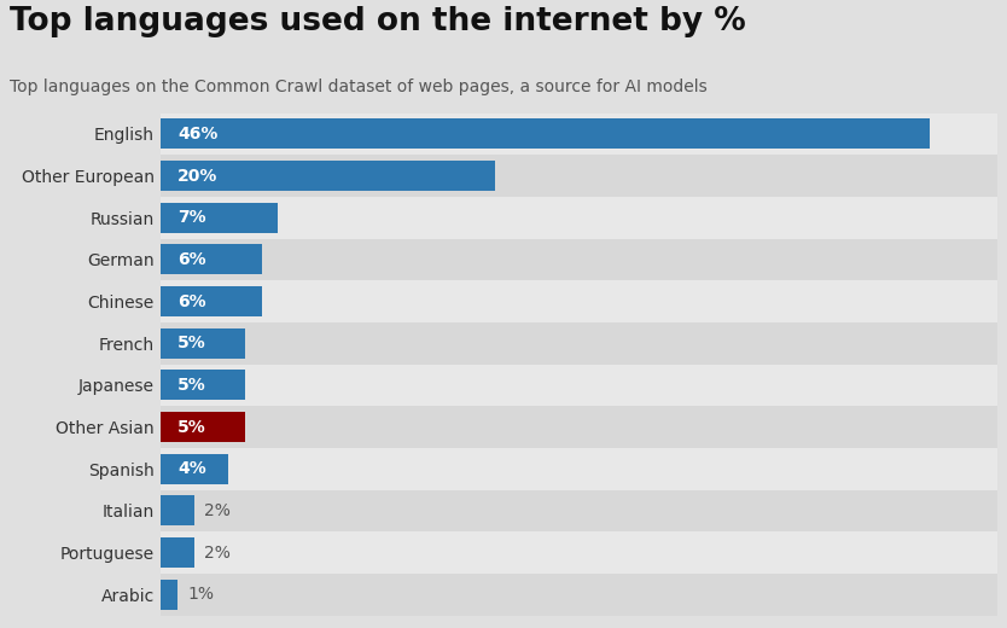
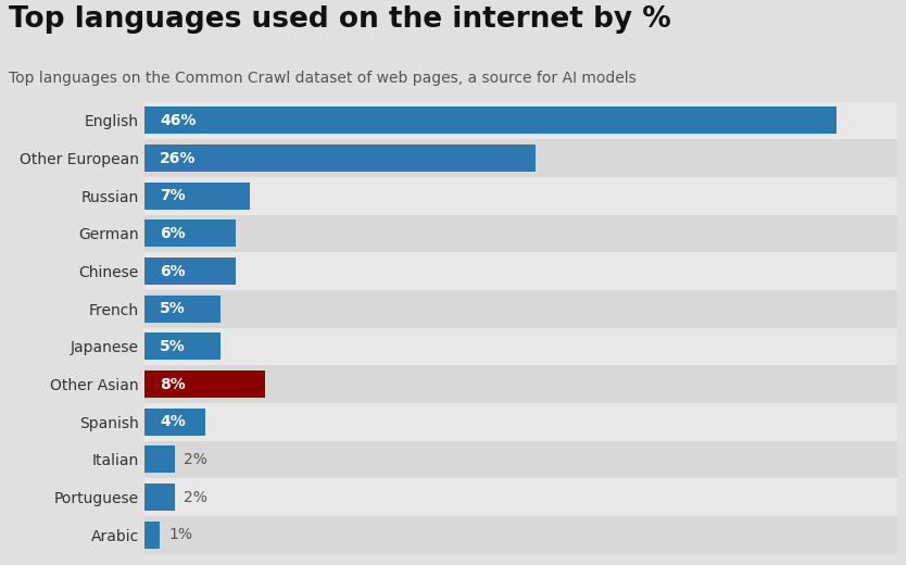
Other European: 20% -> 26%
Other Asian: 5% -> 8%
